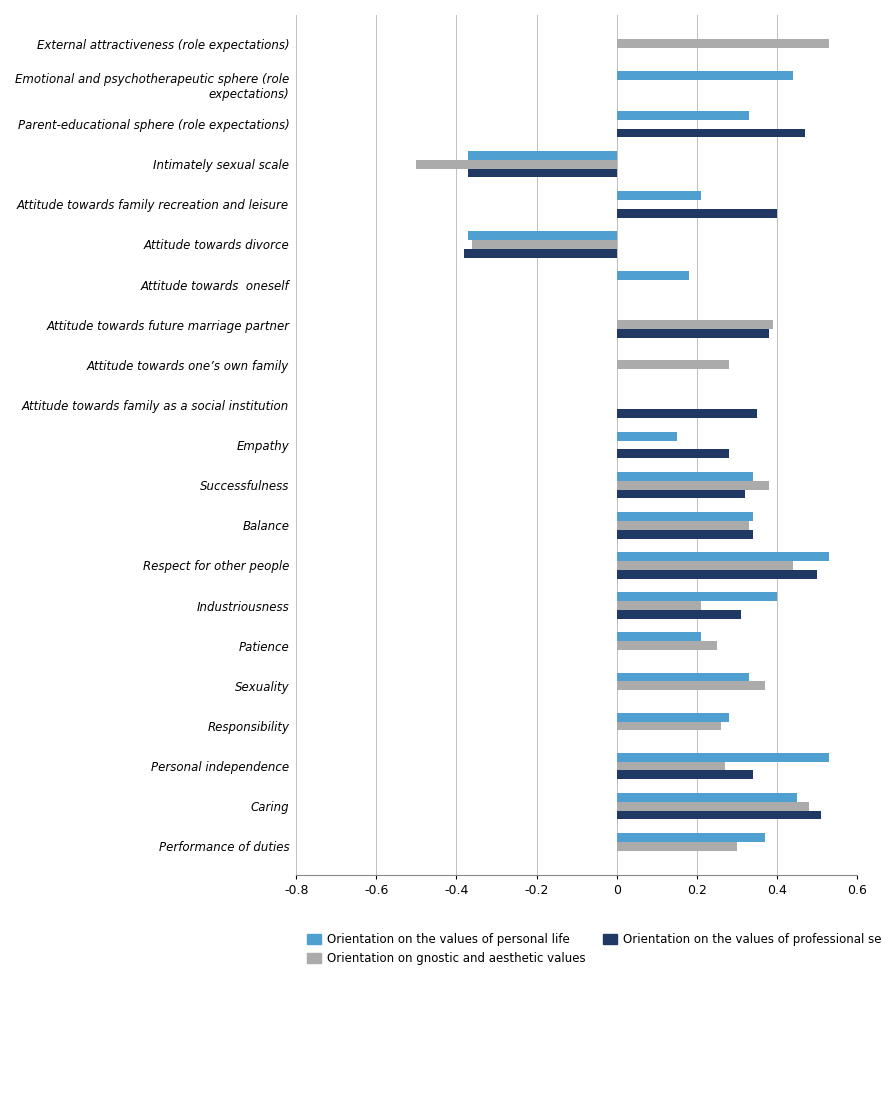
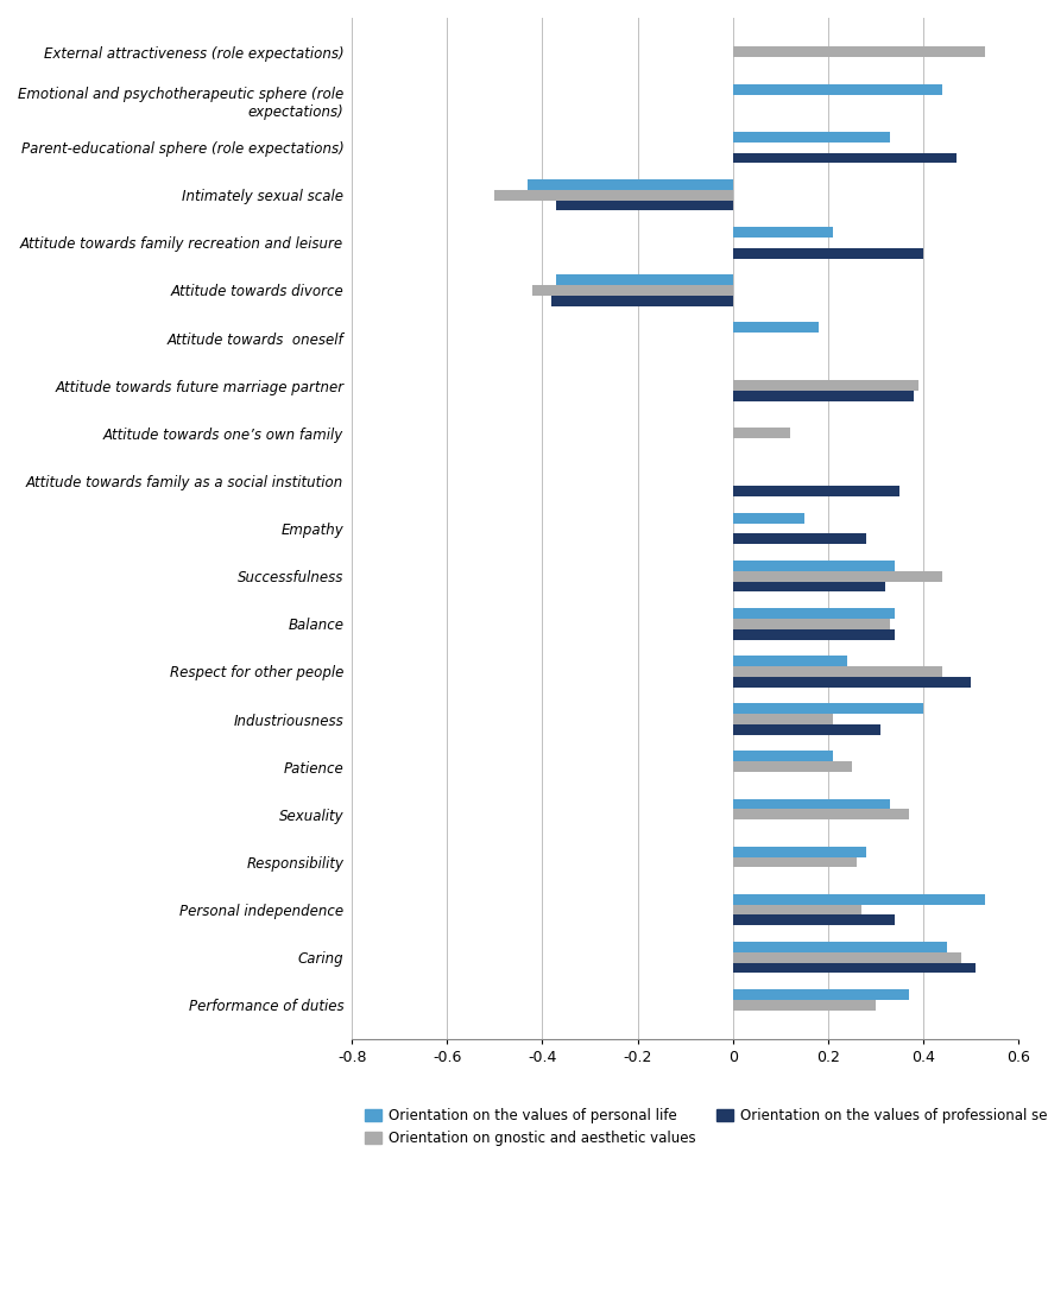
Orientation on the values of personal life/Intimately sexual scale: -0.37 -> -0.43
Orientation on gnostic and aesthetic values/Attitude towards divorce: -0.36 -> -0.42
Orientation on gnostic and aesthetic values/Attitude towards one’s own family: 0.28 -> 0.12
Orientation on gnostic and aesthetic values/Successfulness: 0.38 -> 0.44
Orientation on the values of personal life/Respect for other people: 0.53 -> 0.24
